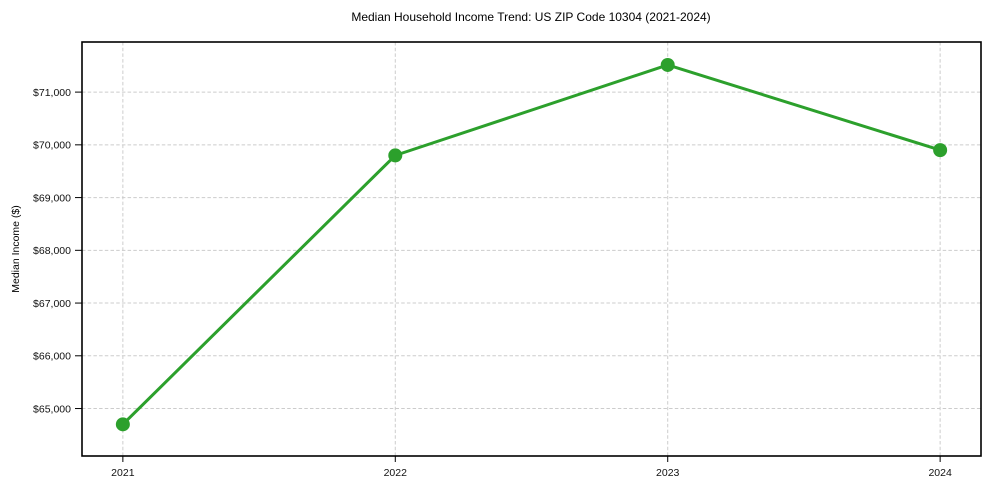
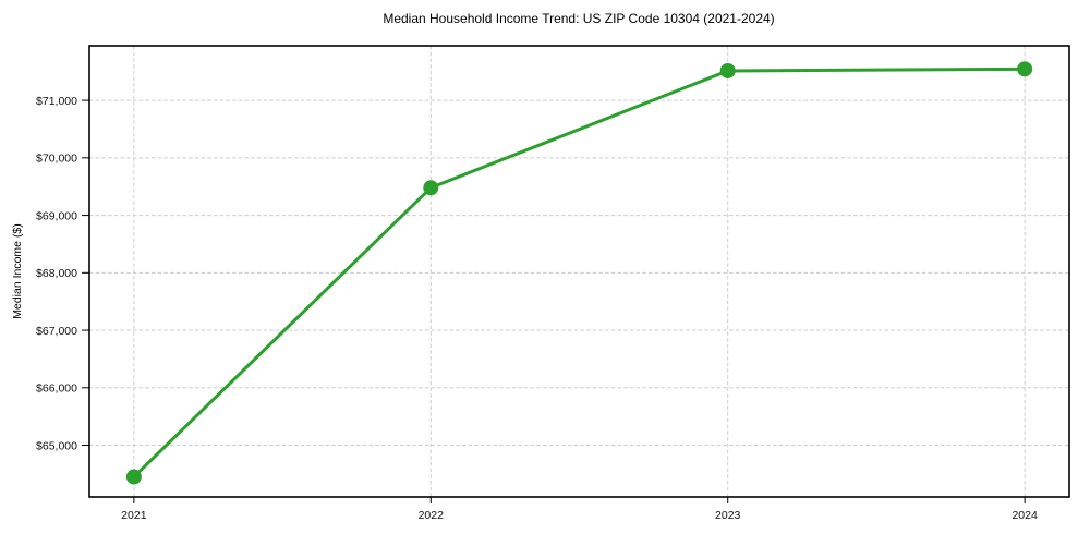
2021: $64700 -> $64400
2022: $69800 -> $69500
2024: $69900 -> $71500
